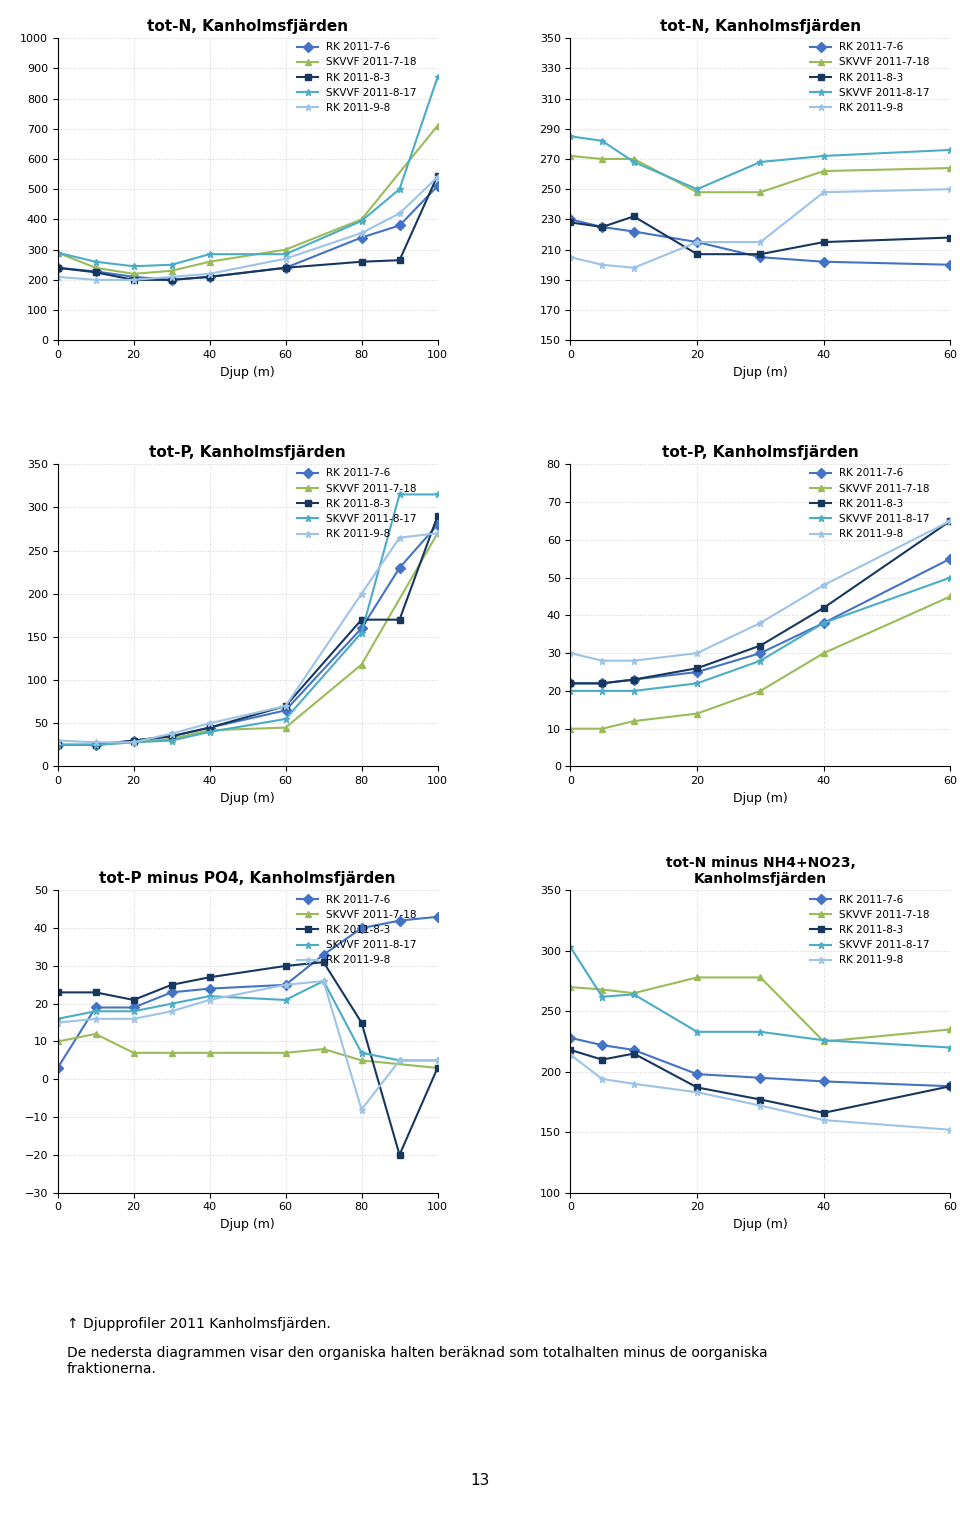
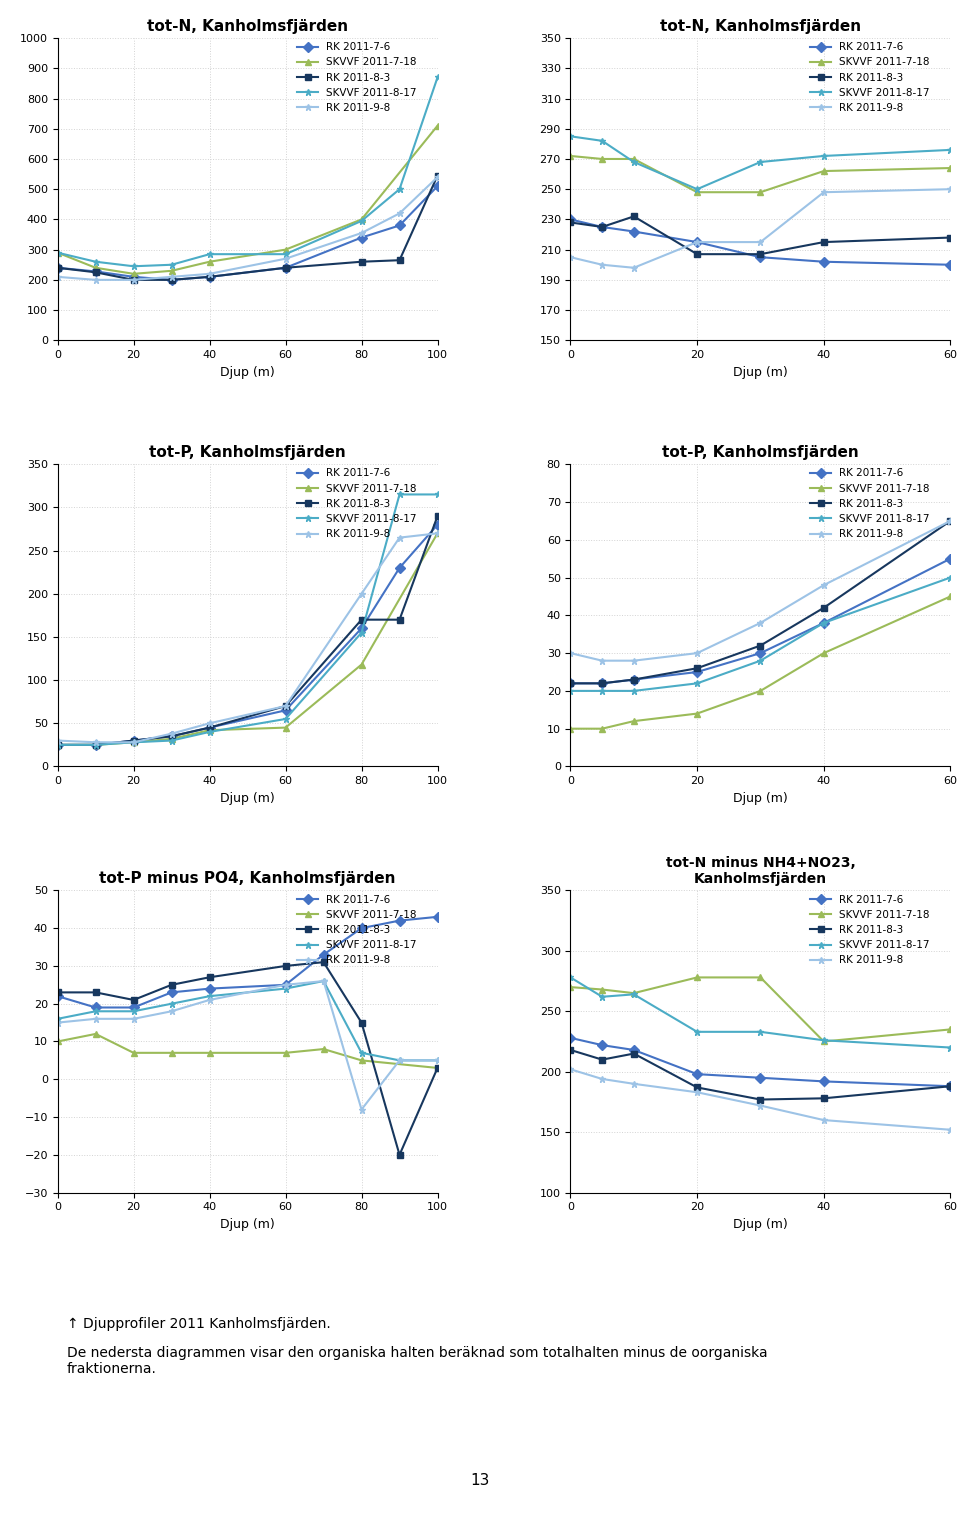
tot-P minus PO4, Kanholmsfjärden/RK 2011-7-6/0: 3 -> 22
tot-P minus PO4, Kanholmsfjärden/SKVVF 2011-8-17/60: 21 -> 24
tot-N minus NH4+NO23, Kanholmsfjärden/SKVVF 2011-8-17/0: 303 -> 278
tot-N minus NH4+NO23, Kanholmsfjärden/RK 2011-9-8/0: 214 -> 202
tot-N minus NH4+NO23, Kanholmsfjärden/RK 2011-8-3/40: 166 -> 178
